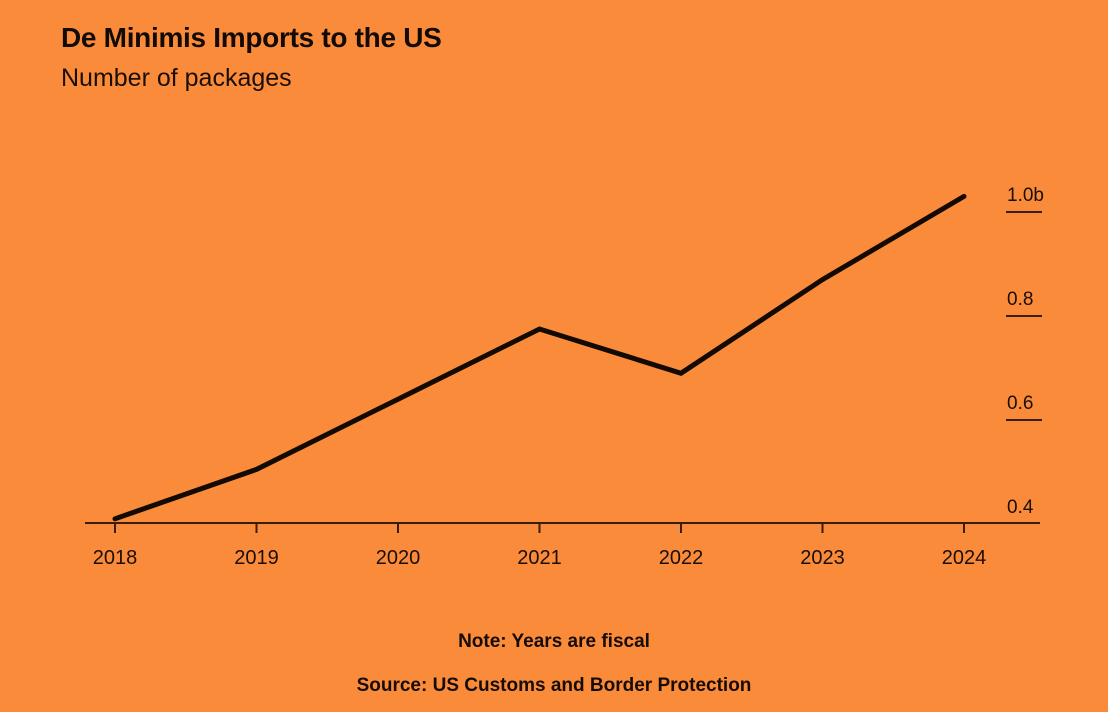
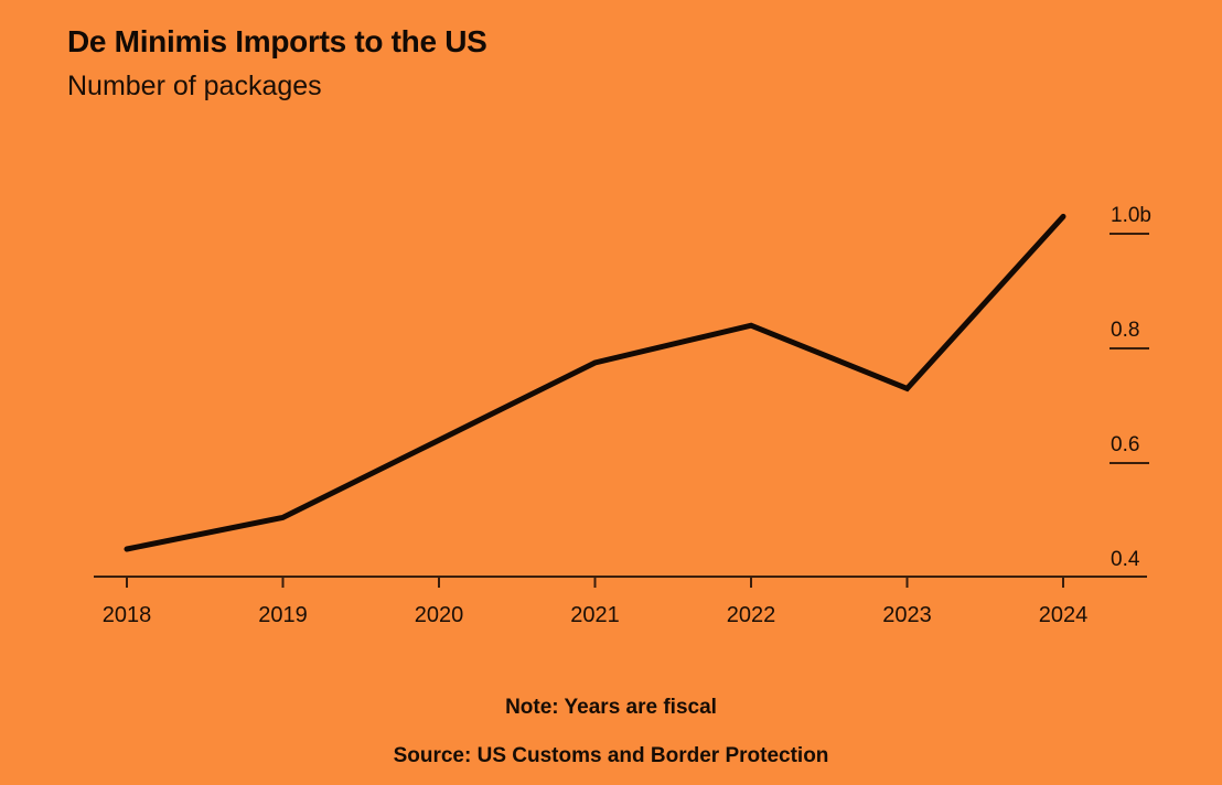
2018: 0.41b -> 0.45b
2022: 0.69b -> 0.84b
2023: 0.87b -> 0.73b
